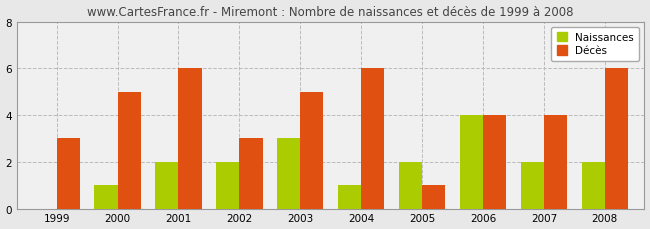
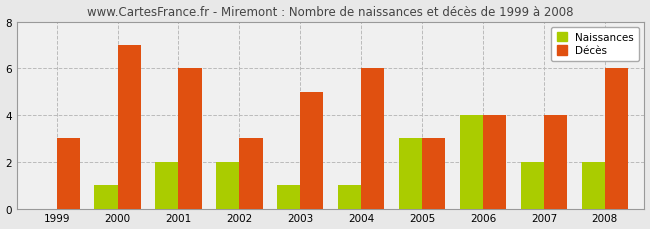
Décès/2000: 5 -> 7
Naissances/2003: 3 -> 1
Naissances/2005: 2 -> 3
Décès/2005: 1 -> 3
